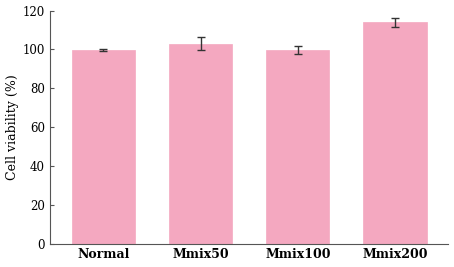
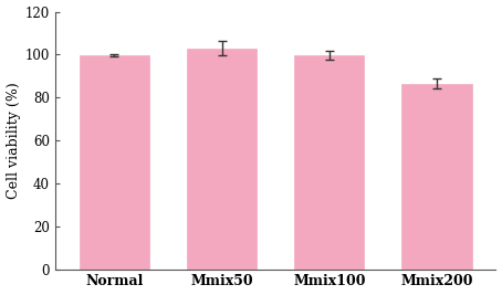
Mmix200: 114 -> 86
